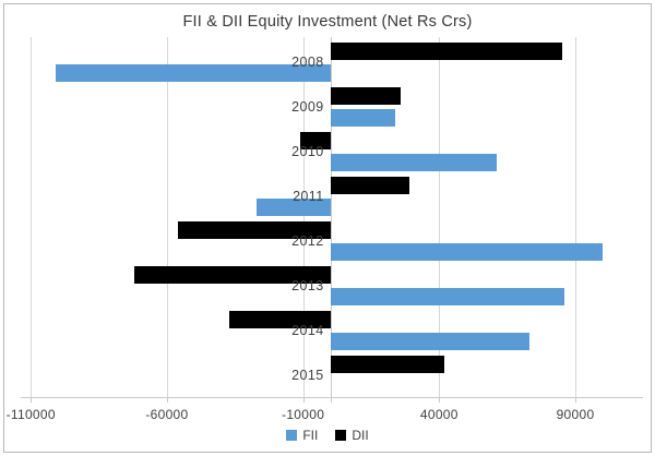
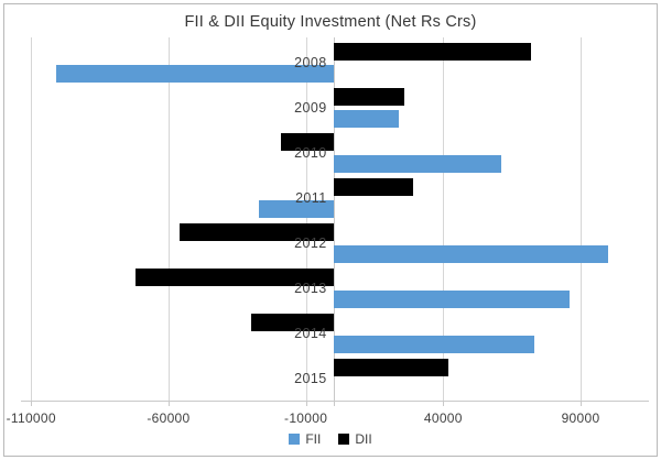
DII/2008: 85000 -> 72000
DII/2010: -11000 -> -19000
DII/2014: -37000 -> -30000
